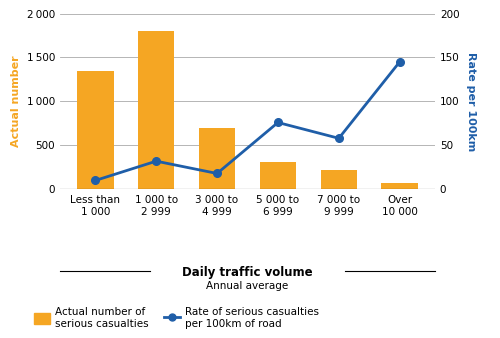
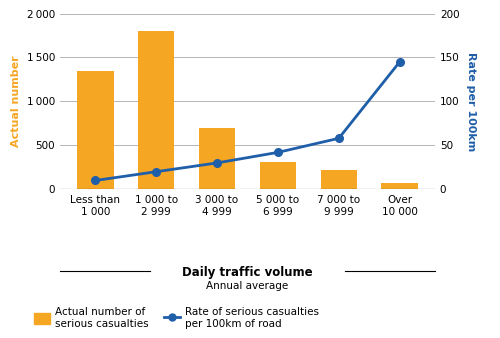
Rate of serious casualties per 100km of road/1 000 to 2 999: 32 -> 20
Rate of serious casualties per 100km of road/3 000 to 4 999: 18 -> 30
Rate of serious casualties per 100km of road/5 000 to 6 999: 76 -> 42
